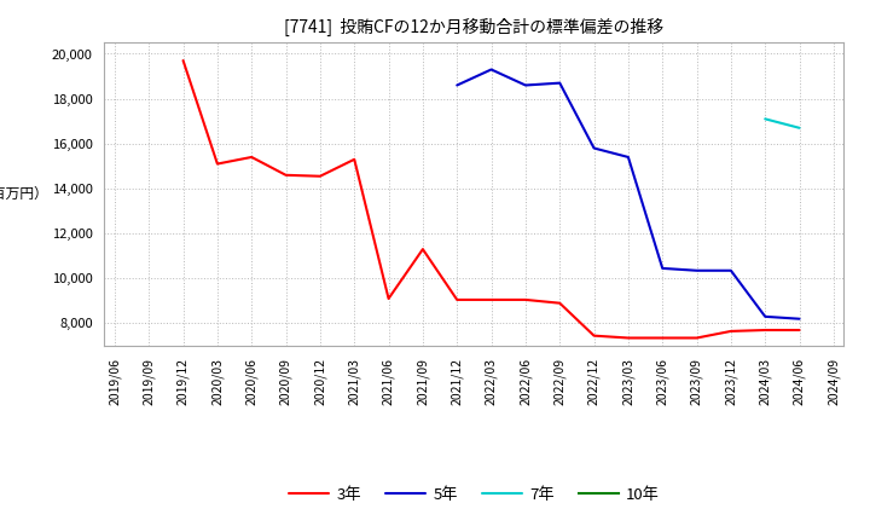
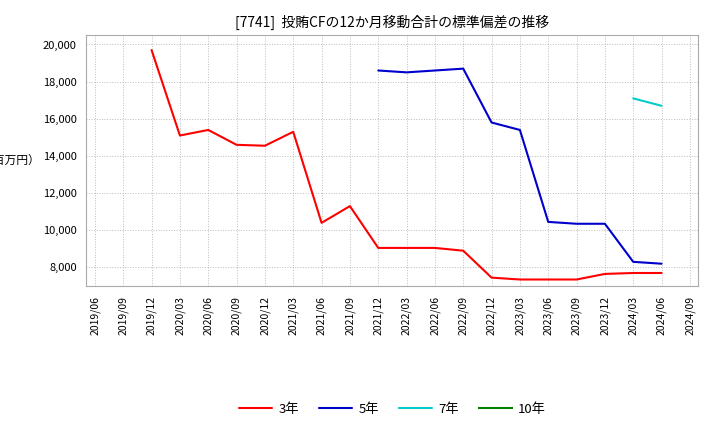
3年/2021/06: 9,100 -> 10,400
5年/2022/03: 19,300 -> 18,500
